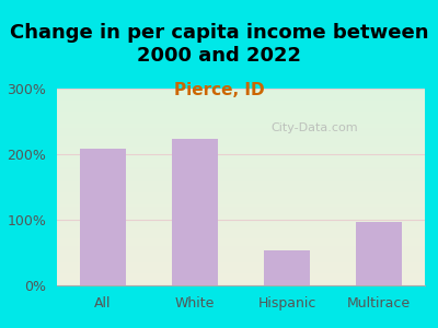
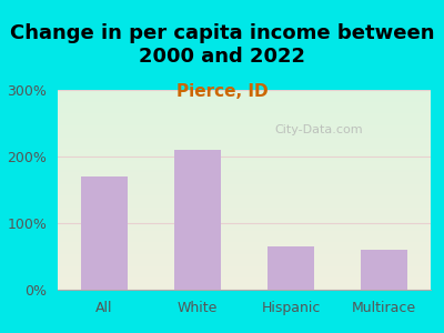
All: 208% -> 170%
White: 224% -> 210%
Hispanic: 54% -> 65%
Multirace: 96% -> 60%
